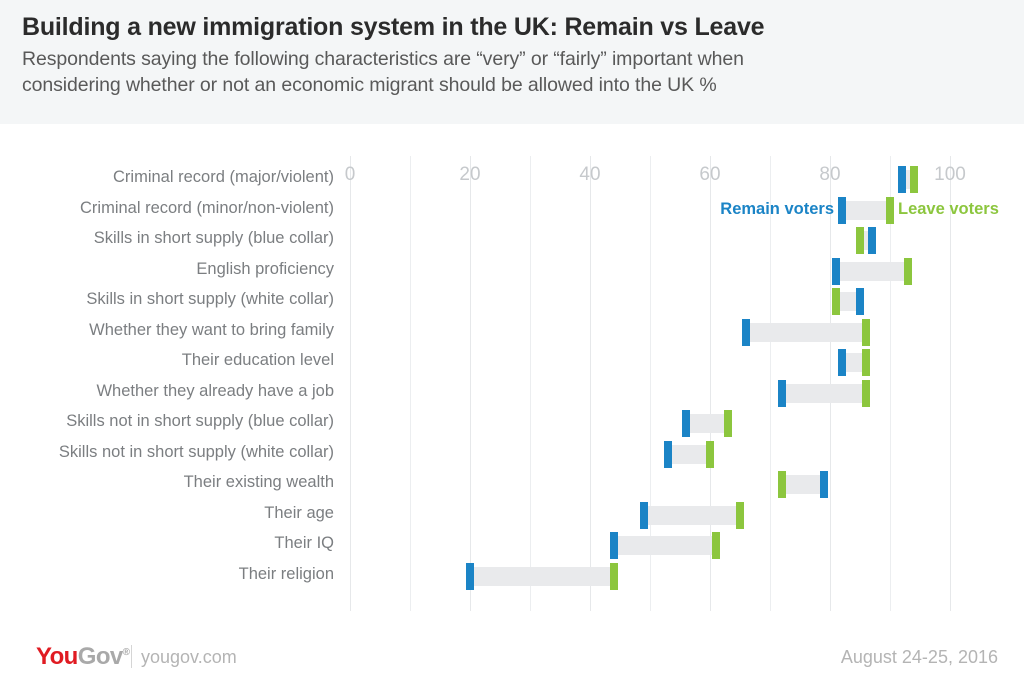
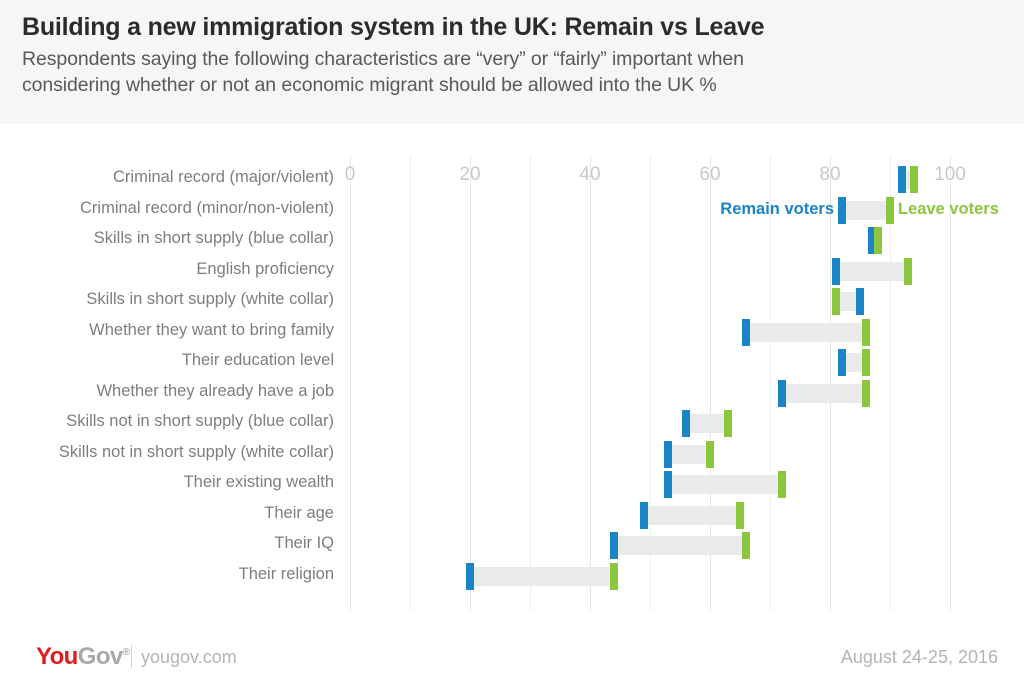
Leave voters/Skills in short supply (blue collar): 85 -> 88
Remain voters/Their existing wealth: 79 -> 53
Leave voters/Their IQ: 61 -> 66
